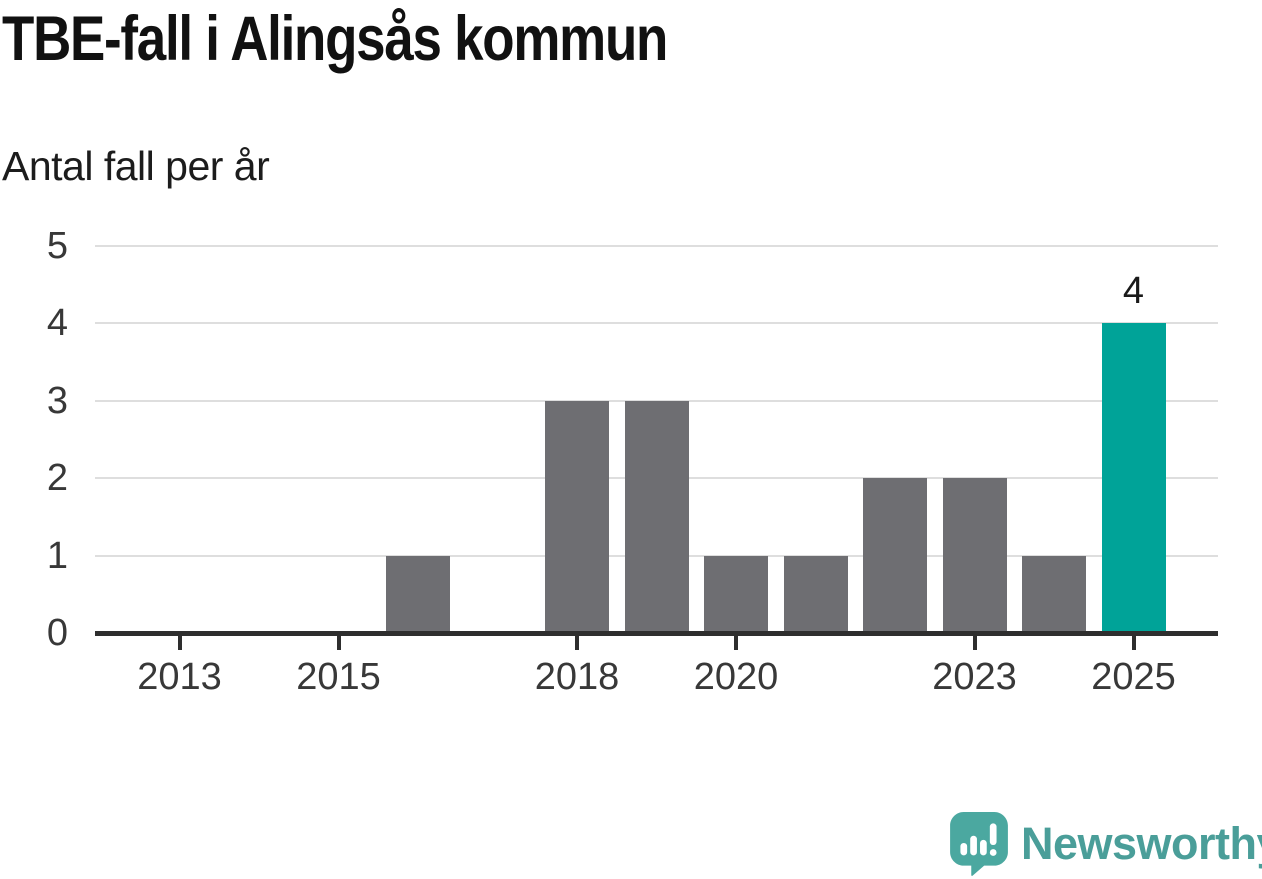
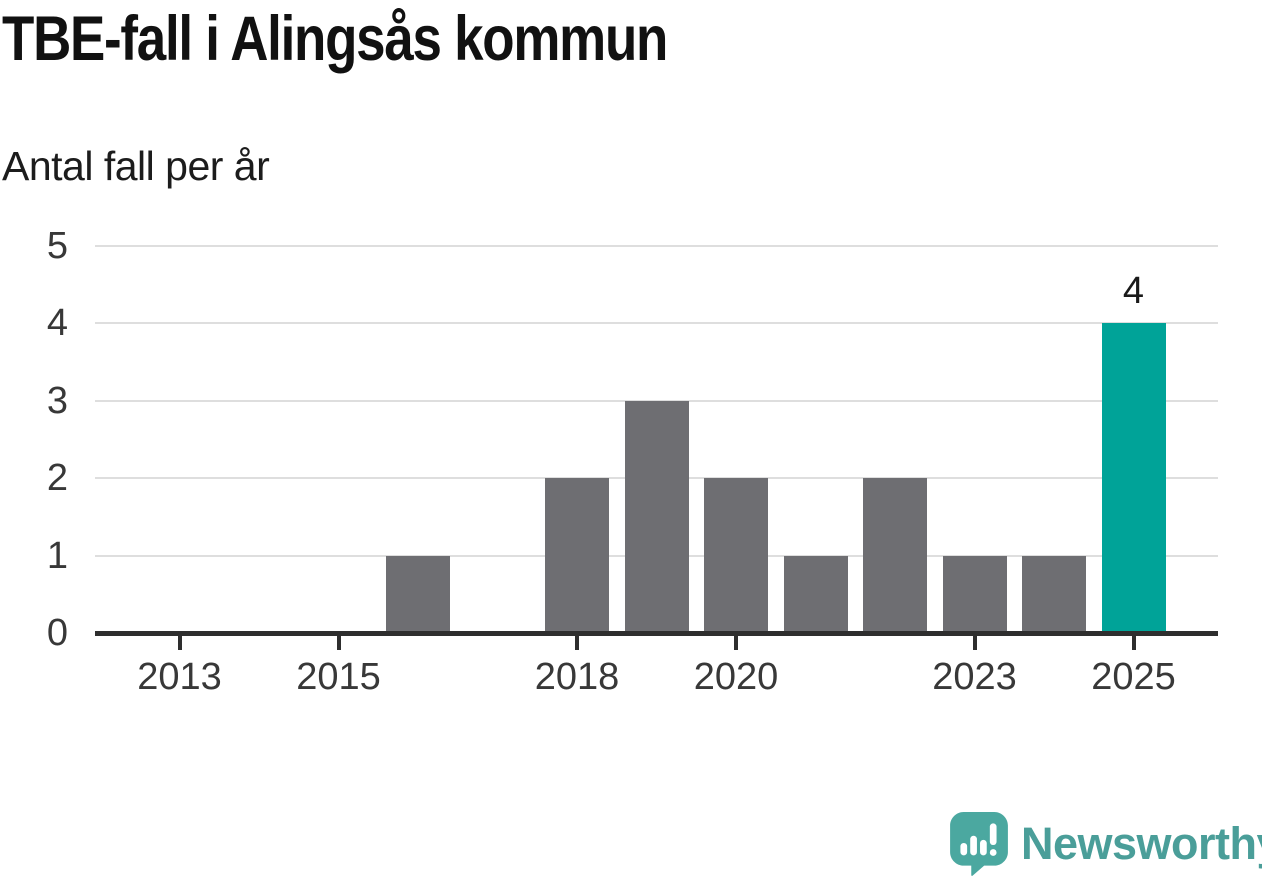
2018: 3 -> 2
2020: 1 -> 2
2023: 2 -> 1
